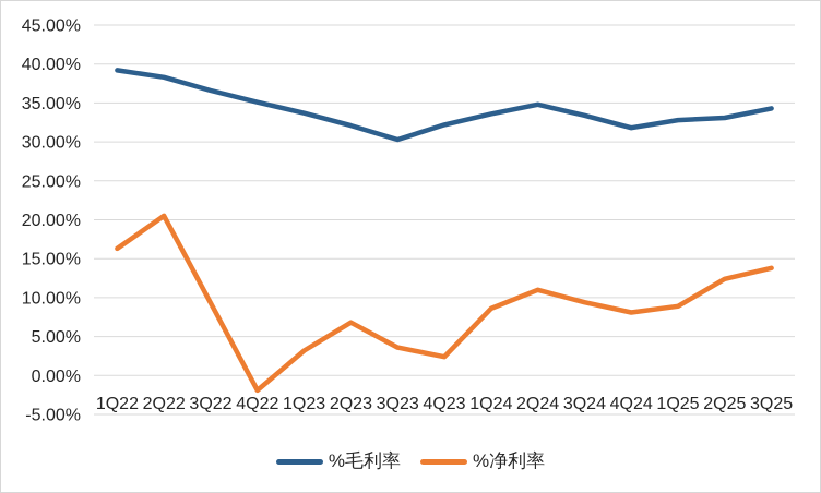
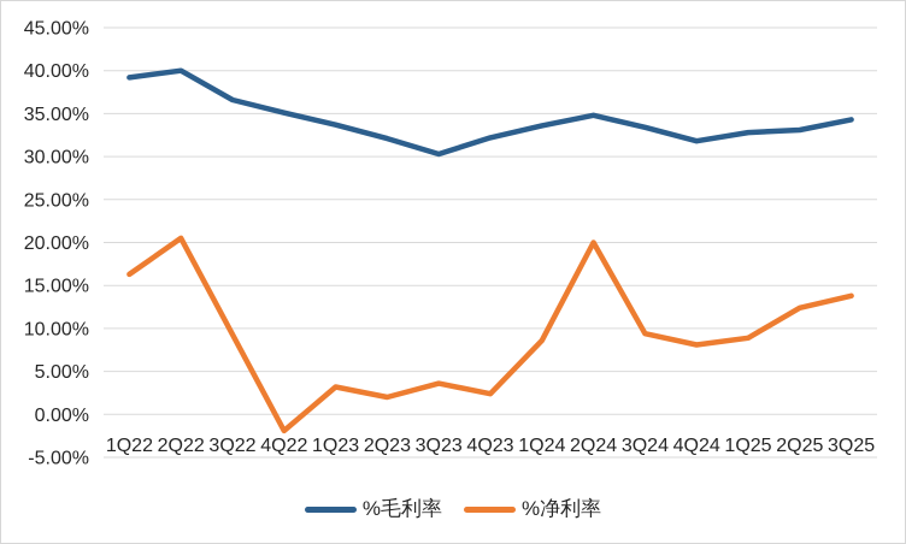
%毛利率/2Q22: 38% -> 40%
%净利率/2Q23: 7% -> 2%
%净利率/2Q24: 11% -> 20%
